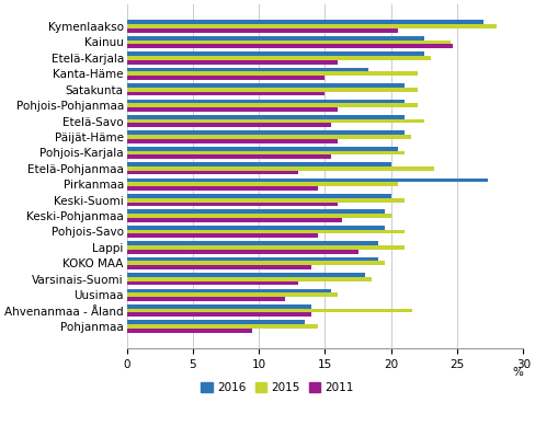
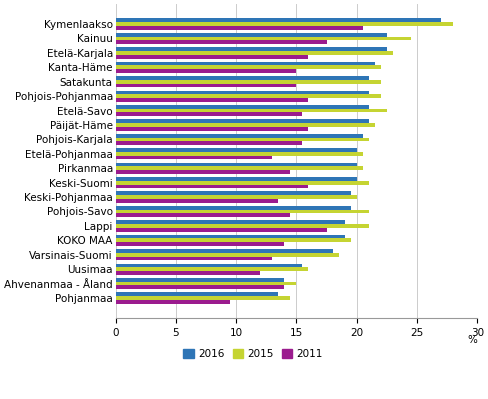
2011/Kainuu: 24.7 -> 17.5
2016/Kanta-Häme: 18.3 -> 21.5
2015/Etelä-Pohjanmaa: 23.3 -> 20.5
2016/Pirkanmaa: 27.3 -> 20.0
2011/Keski-Pohjanmaa: 16.3 -> 13.5
2015/Ahvenanmaa - Åland: 21.6 -> 15.0
